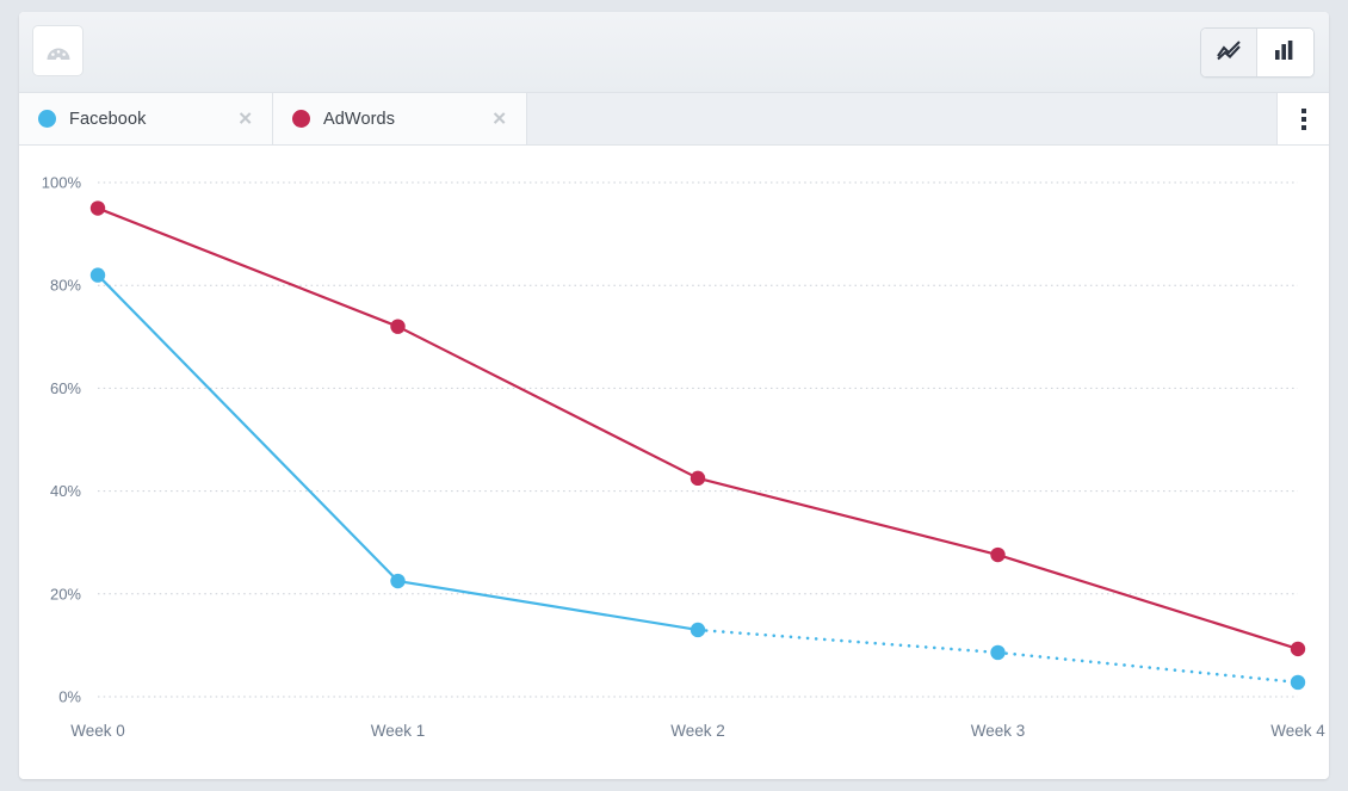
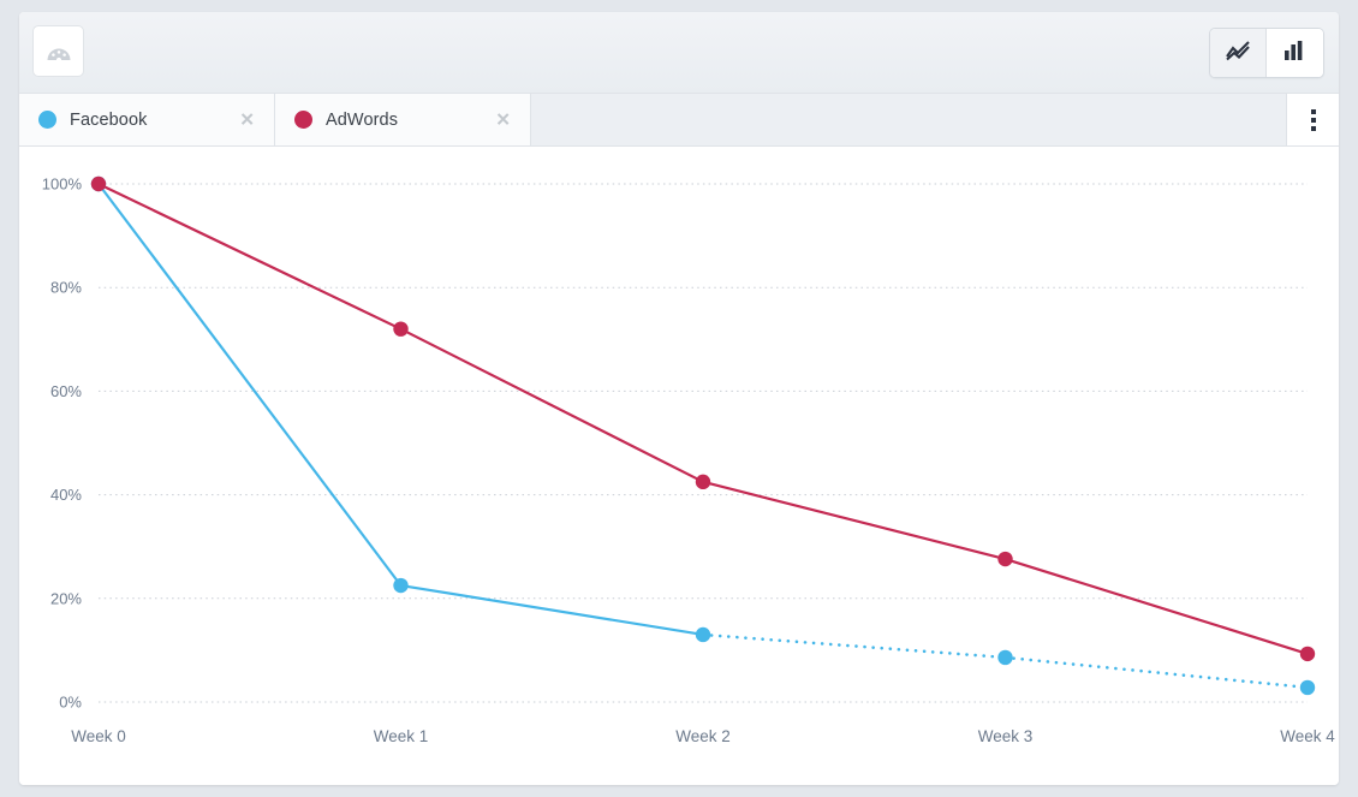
Facebook/Week 0: 82% -> 100%
AdWords/Week 0: 95% -> 100%
